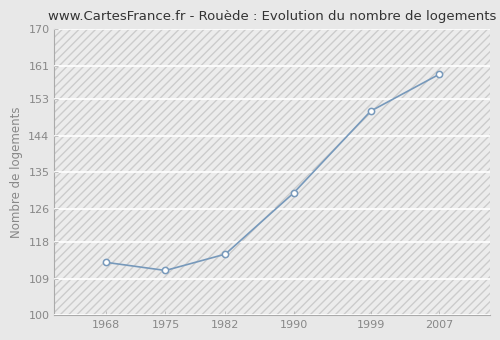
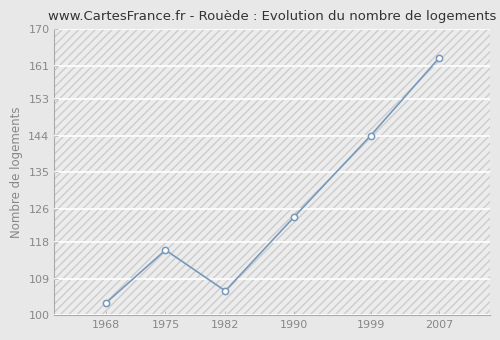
1968: 113 -> 103
1975: 111 -> 116
1982: 115 -> 106
1990: 130 -> 124
1999: 150 -> 144
2007: 159 -> 163
